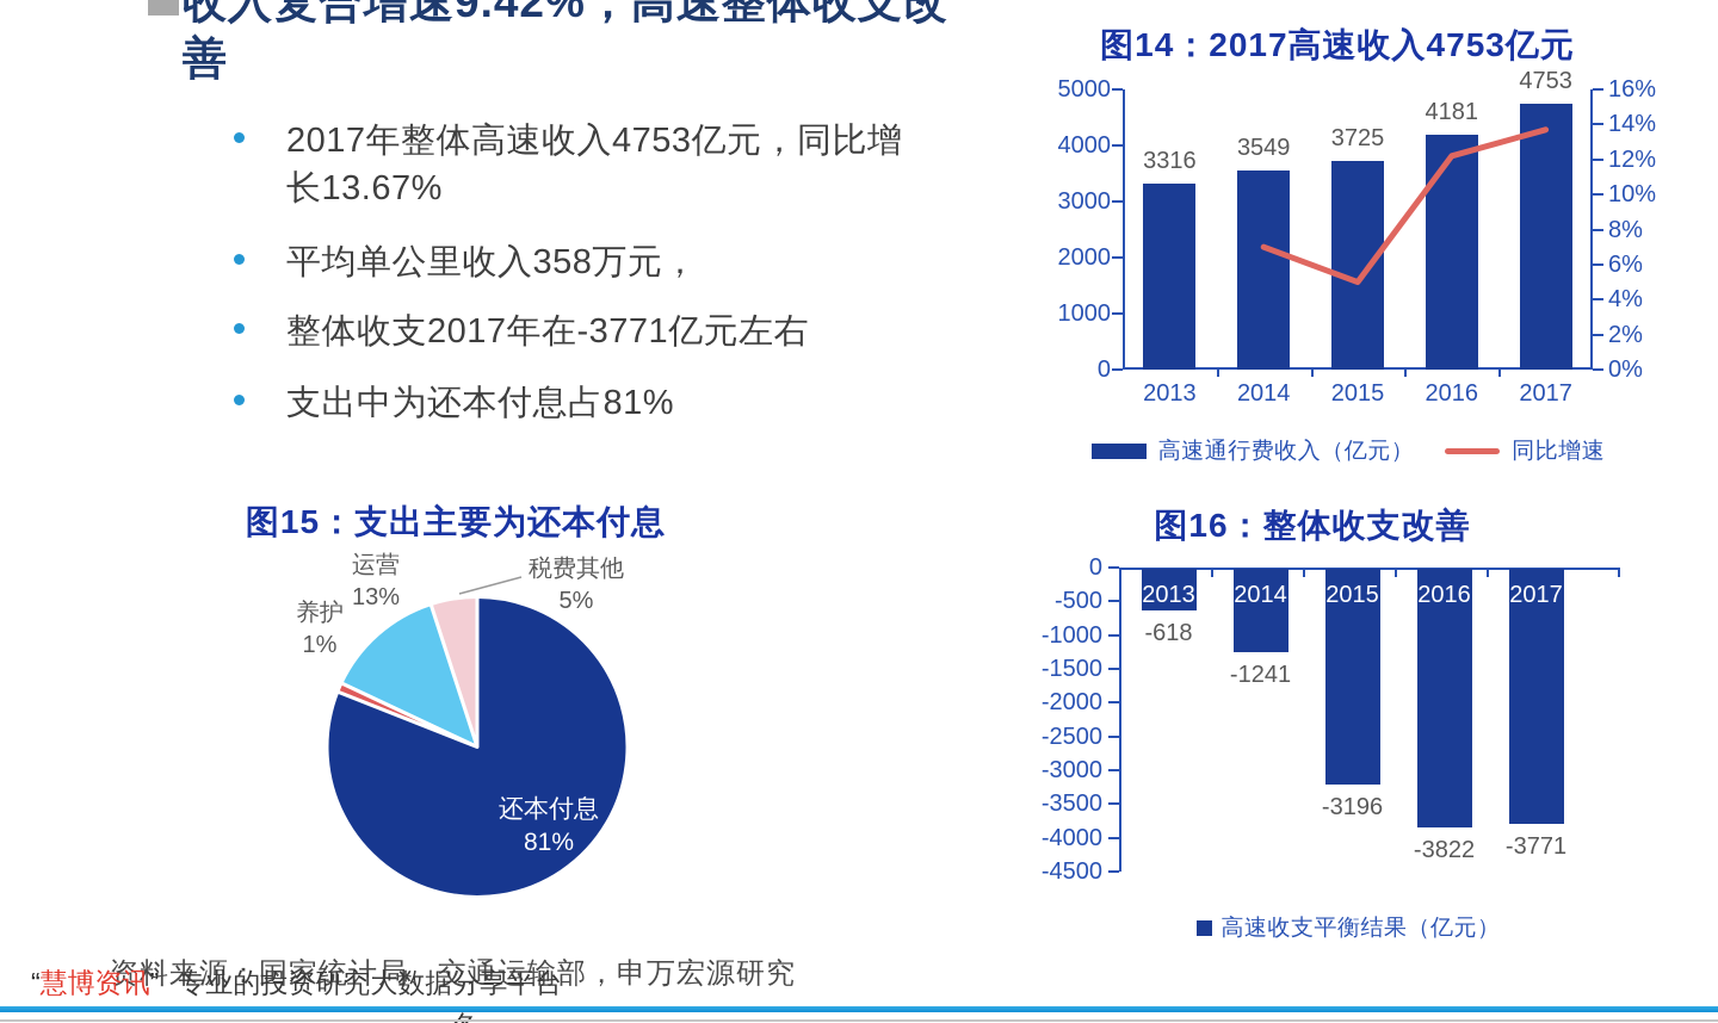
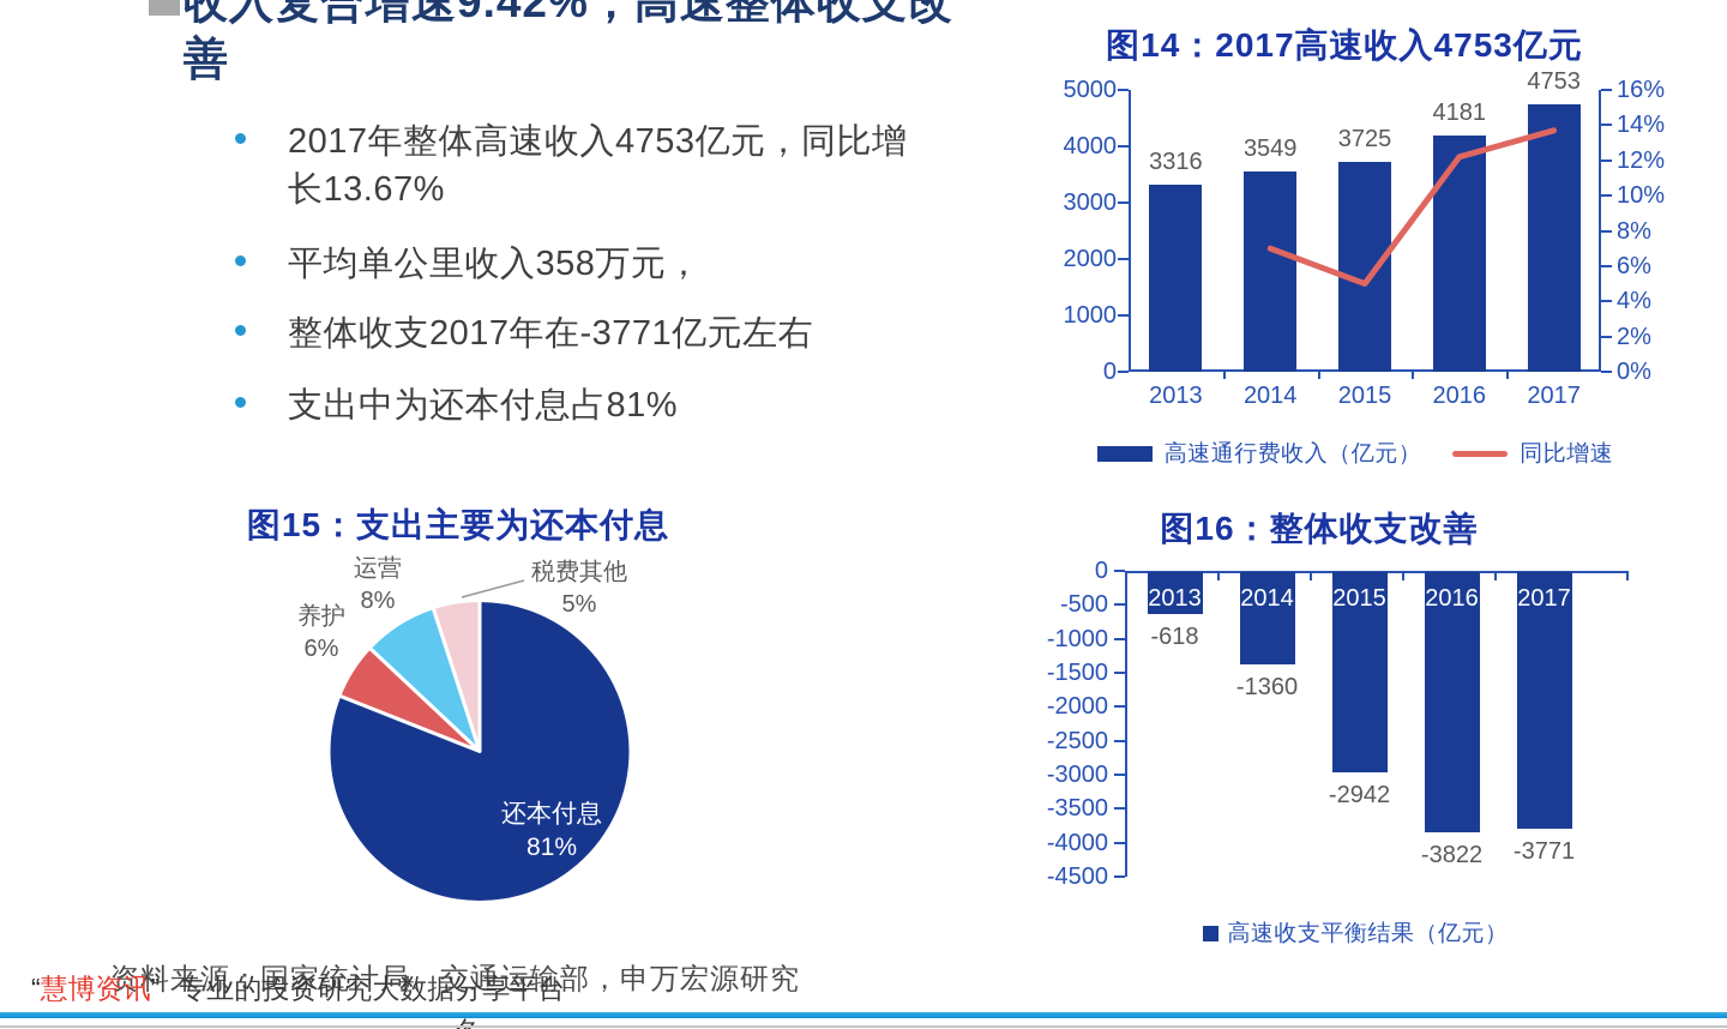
图15：支出主要为还本付息/养护: 1% -> 6%
图15：支出主要为还本付息/运营: 13% -> 8%
图16：整体收支改善/2014: -1241 -> -1360
图16：整体收支改善/2015: -3196 -> -2942
